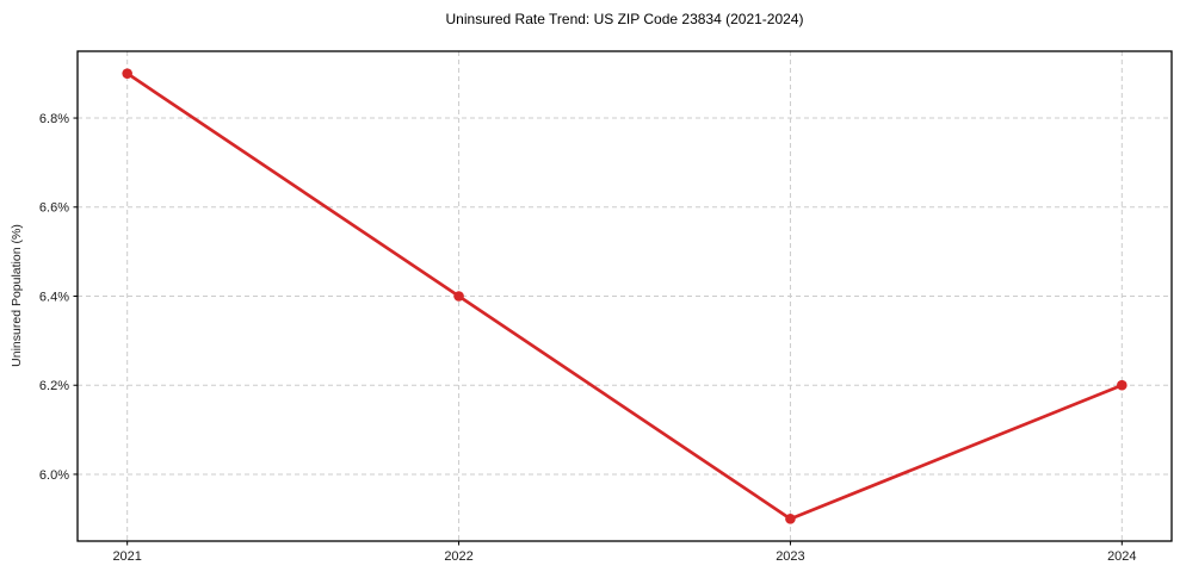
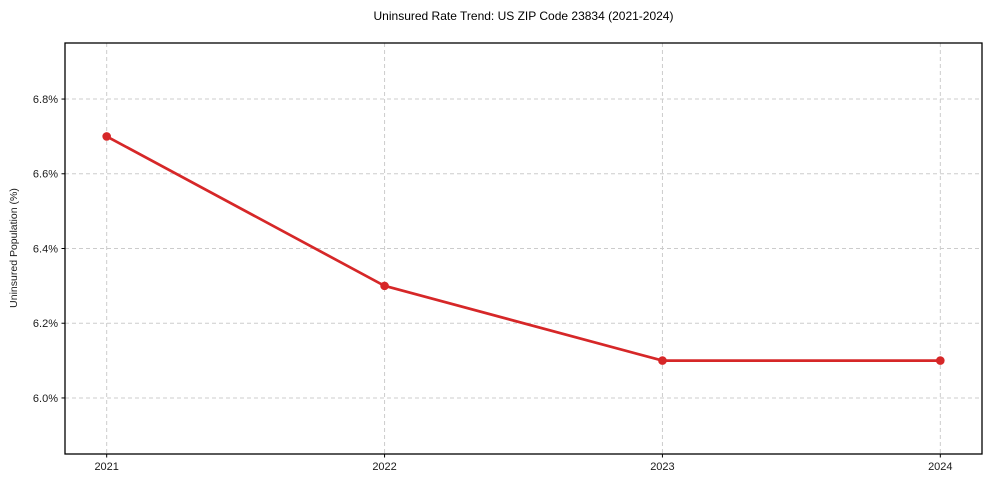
2021: 6.9% -> 6.7%
2022: 6.4% -> 6.3%
2023: 5.9% -> 6.1%
2024: 6.2% -> 6.1%
